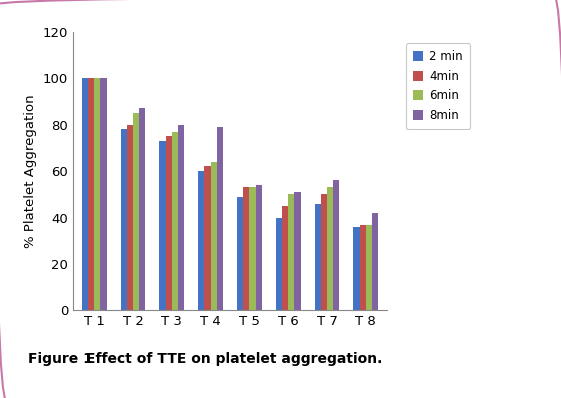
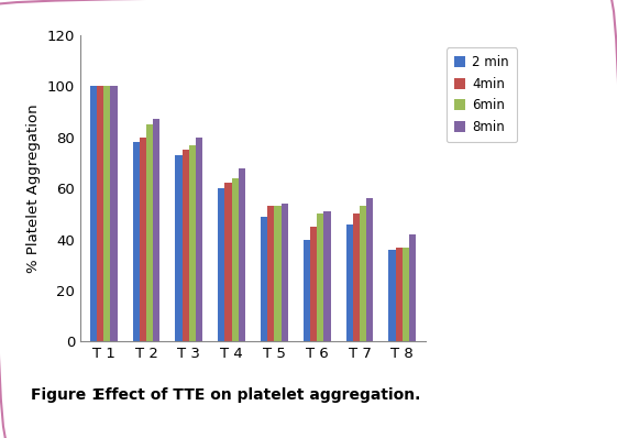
8min/T 4: 79 -> 68
